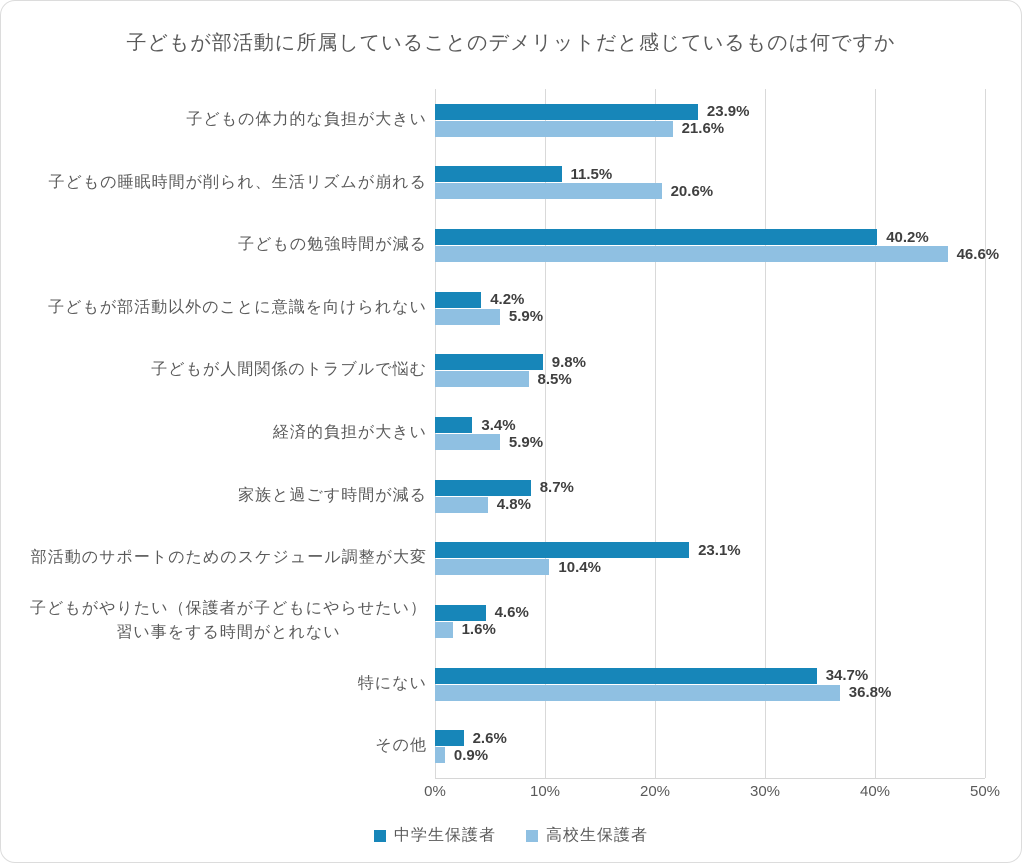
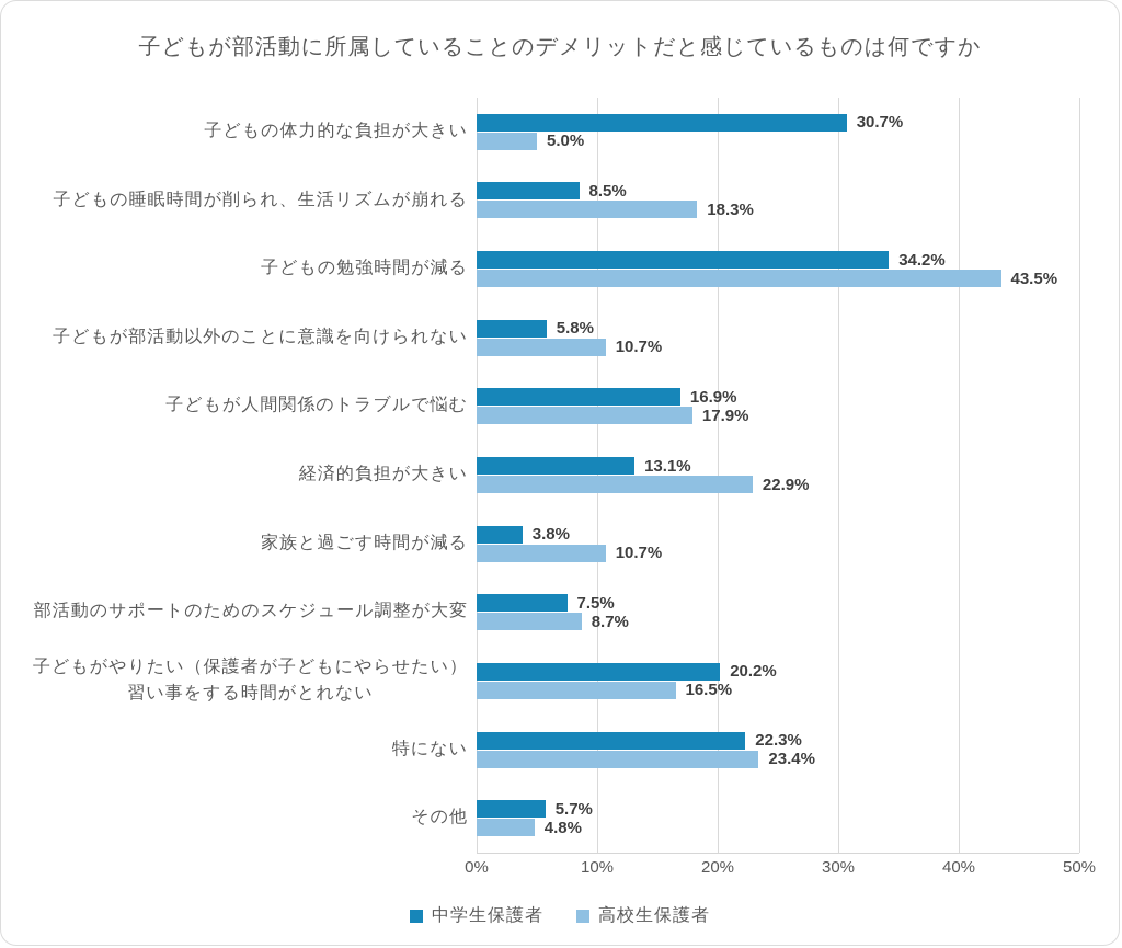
中学生保護者/子どもの体力的な負担が大きい: 23.9% -> 30.7%
高校生保護者/子どもの体力的な負担が大きい: 21.6% -> 5.0%
中学生保護者/子どもの睡眠時間が削られ、生活リズムが崩れる: 11.5% -> 8.5%
高校生保護者/子どもの睡眠時間が削られ、生活リズムが崩れる: 20.6% -> 18.3%
中学生保護者/子どもの勉強時間が減る: 40.2% -> 34.2%
高校生保護者/子どもの勉強時間が減る: 46.6% -> 43.5%
中学生保護者/子どもが部活動以外のことに意識を向けられない: 4.2% -> 5.8%
高校生保護者/子どもが部活動以外のことに意識を向けられない: 5.9% -> 10.7%
中学生保護者/子どもが人間関係のトラブルで悩む: 9.8% -> 16.9%
高校生保護者/子どもが人間関係のトラブルで悩む: 8.5% -> 17.9%
中学生保護者/経済的負担が大きい: 3.4% -> 13.1%
高校生保護者/経済的負担が大きい: 5.9% -> 22.9%
中学生保護者/家族と過ごす時間が減る: 8.7% -> 3.8%
高校生保護者/家族と過ごす時間が減る: 4.8% -> 10.7%
中学生保護者/部活動のサポートのためのスケジュール調整が大変: 23.1% -> 7.5%
高校生保護者/部活動のサポートのためのスケジュール調整が大変: 10.4% -> 8.7%
中学生保護者/子どもがやりたい（保護者が子どもにやらせたい） 習い事をする時間がとれない: 4.6% -> 20.2%
高校生保護者/子どもがやりたい（保護者が子どもにやらせたい） 習い事をする時間がとれない: 1.6% -> 16.5%
中学生保護者/特にない: 34.7% -> 22.3%
高校生保護者/特にない: 36.8% -> 23.4%
中学生保護者/その他: 2.6% -> 5.7%
高校生保護者/その他: 0.9% -> 4.8%
